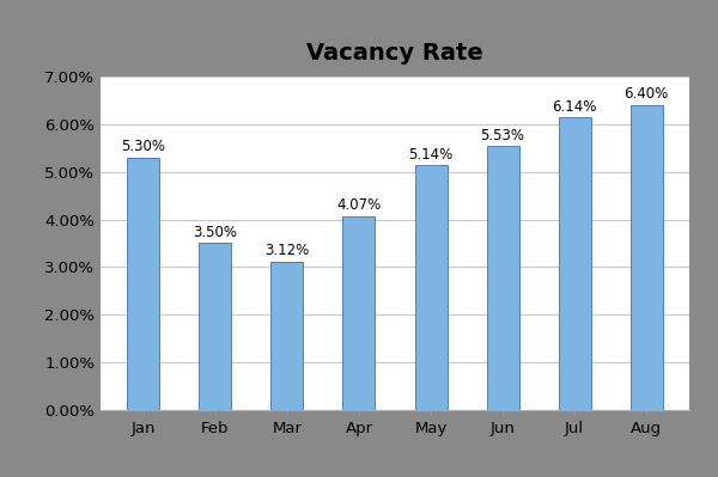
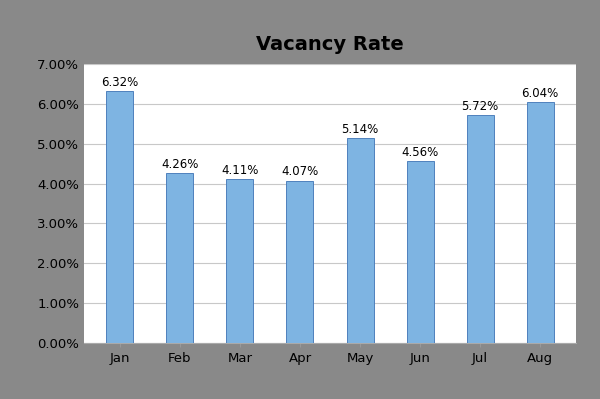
Jan: 5.30% -> 6.32%
Feb: 3.50% -> 4.26%
Mar: 3.12% -> 4.11%
Jun: 5.53% -> 4.56%
Jul: 6.14% -> 5.72%
Aug: 6.40% -> 6.04%
